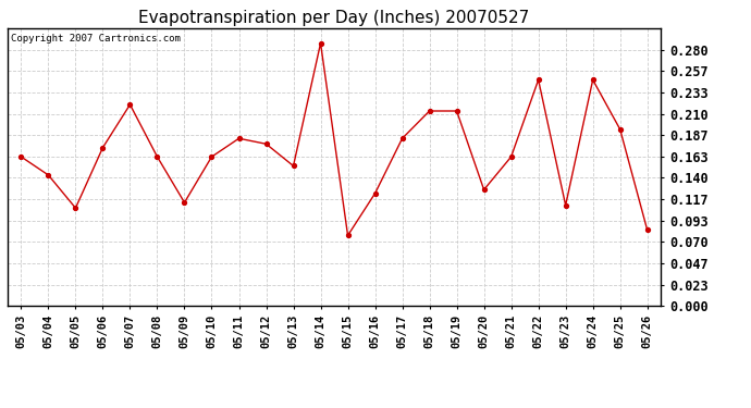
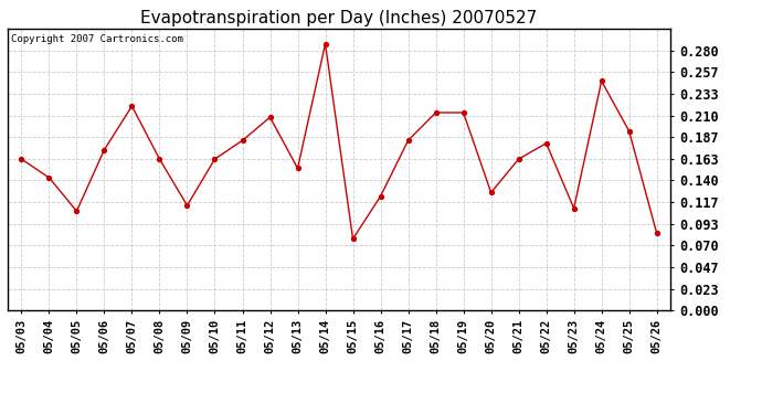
05/12: 0.177 -> 0.208
05/22: 0.247 -> 0.180
